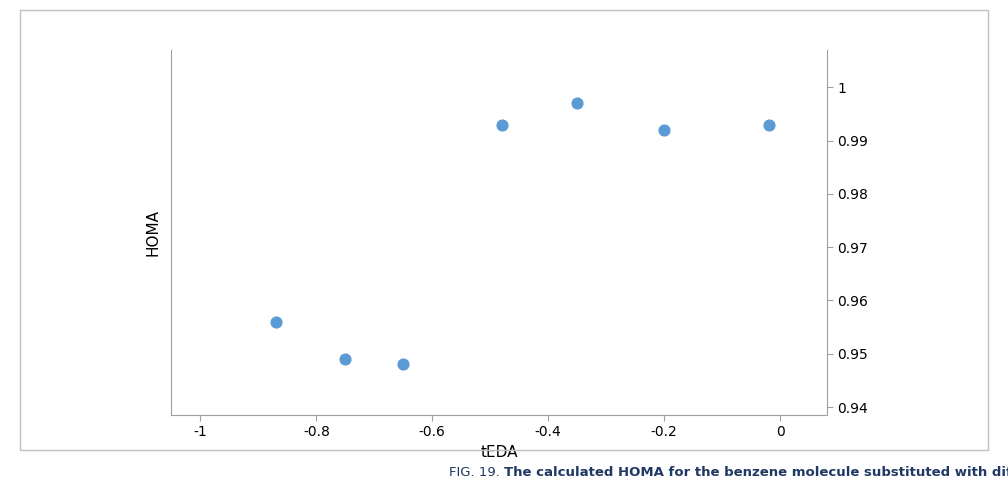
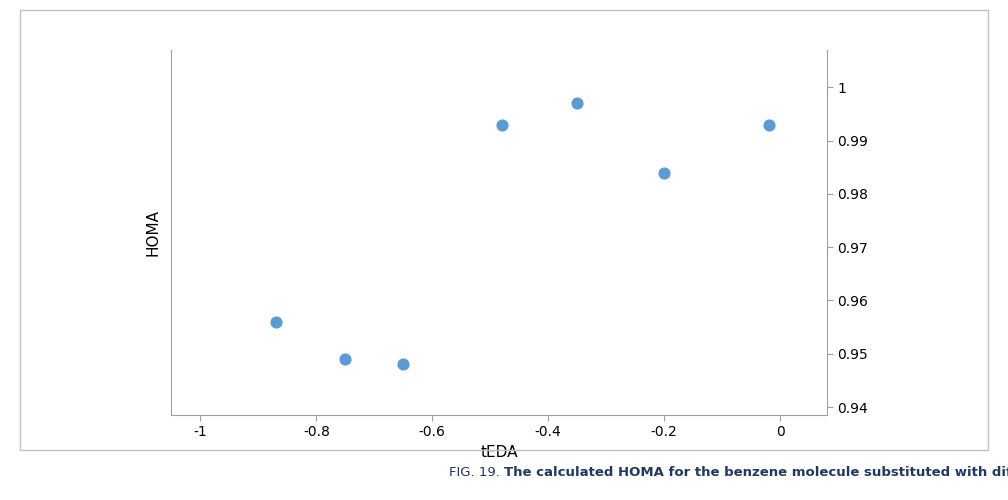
-0.2: 0.992 -> 0.984
